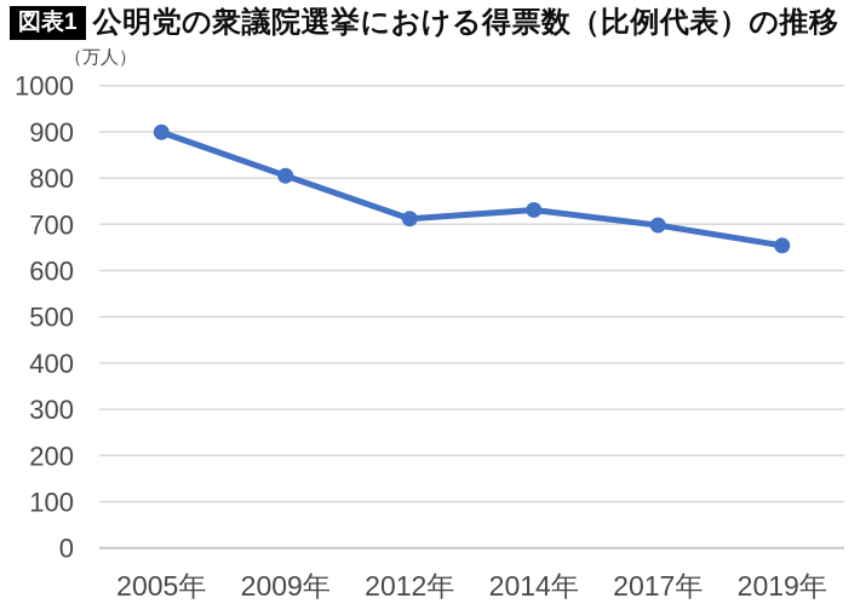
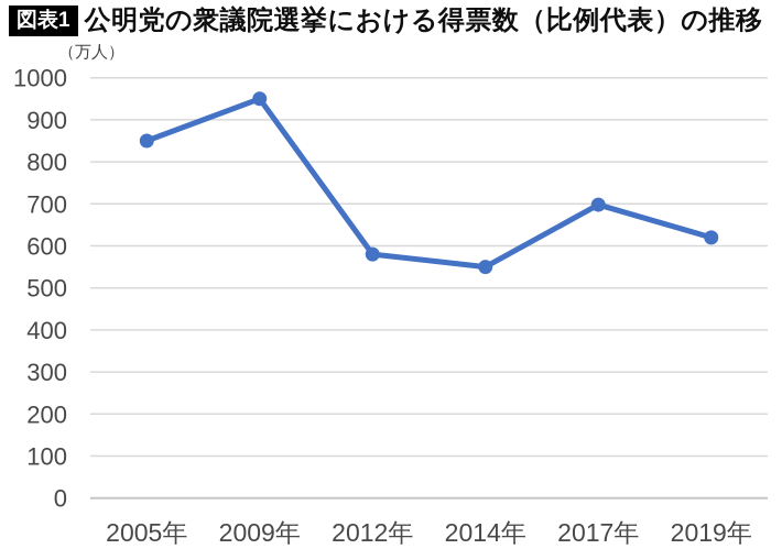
2005年: 900 -> 850
2009年: 800 -> 950
2012年: 710 -> 580
2014年: 730 -> 550
2019年: 650 -> 620
